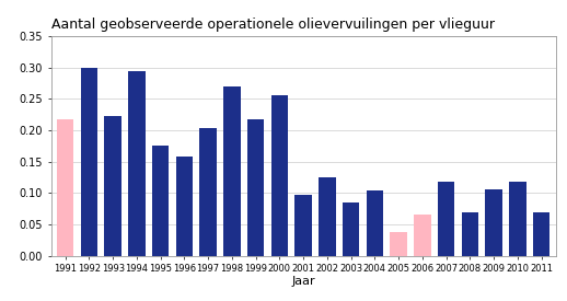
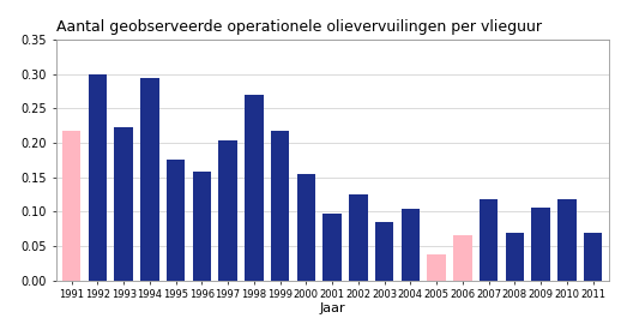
2000: 0.256 -> 0.154
